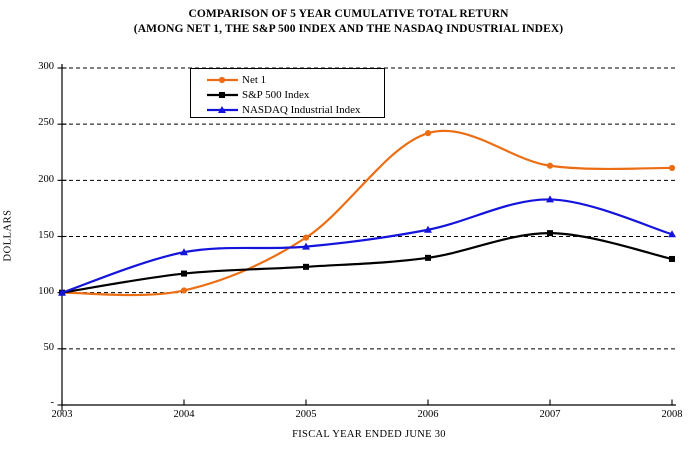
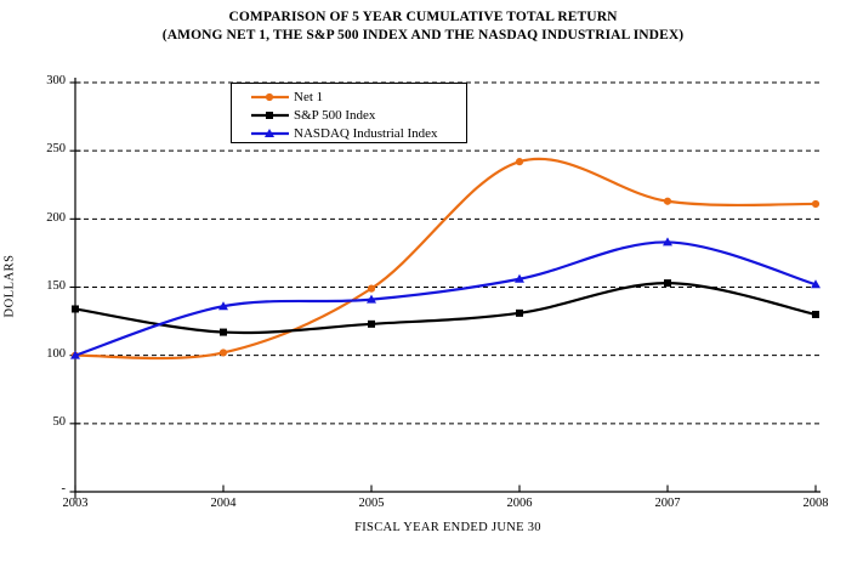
S&P 500 Index/2003: 100 -> 134
